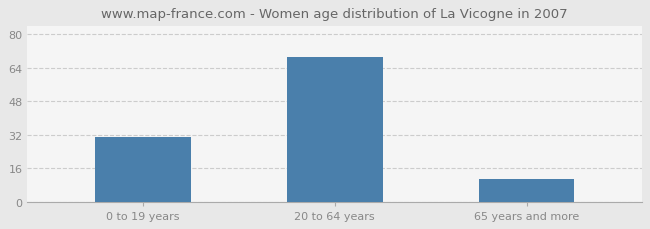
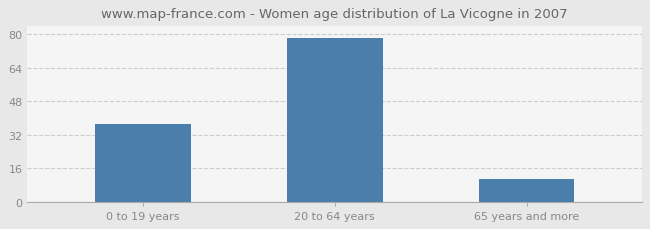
0 to 19 years: 31 -> 37
20 to 64 years: 69 -> 78
